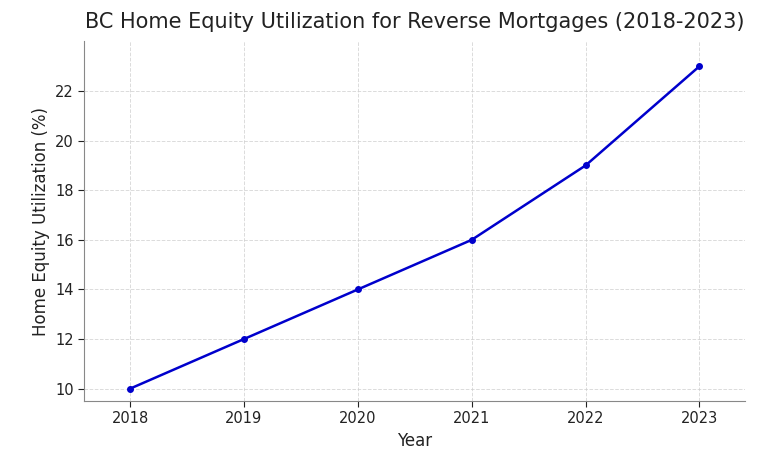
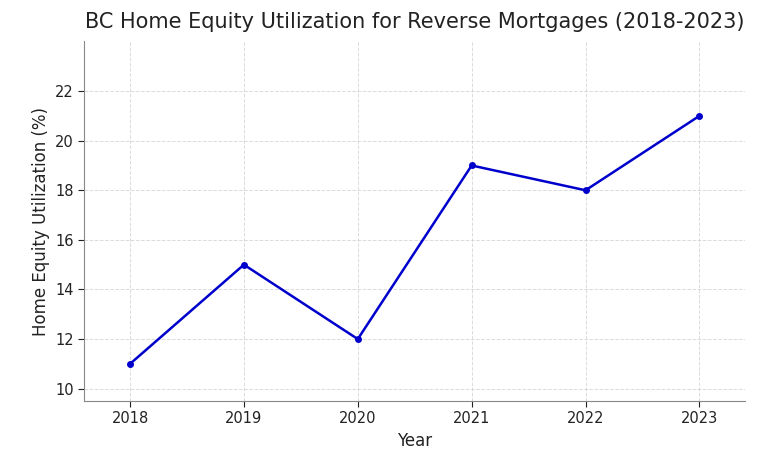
2018: 10 -> 11
2019: 12 -> 15
2020: 14 -> 12
2021: 16 -> 19
2022: 19 -> 18
2023: 23 -> 21
